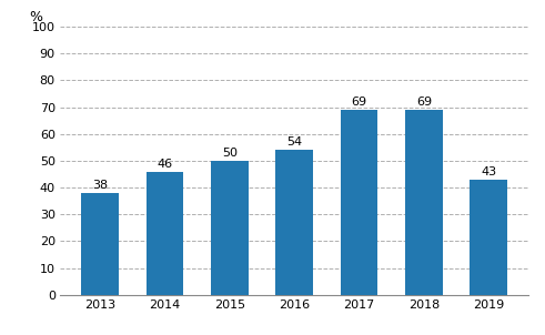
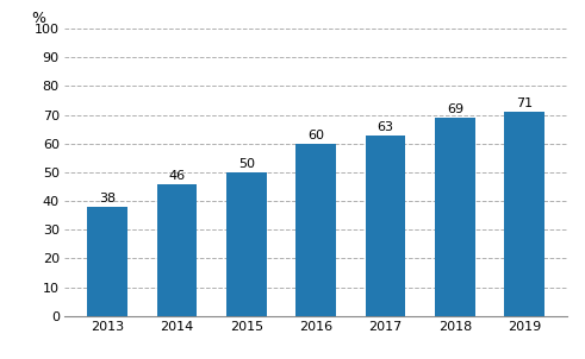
2016: 54 -> 60
2017: 69 -> 63
2019: 43 -> 71
